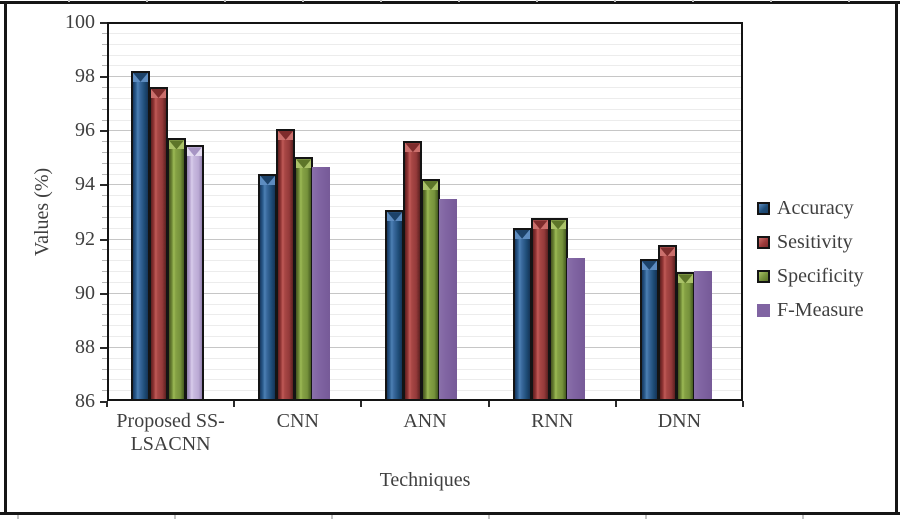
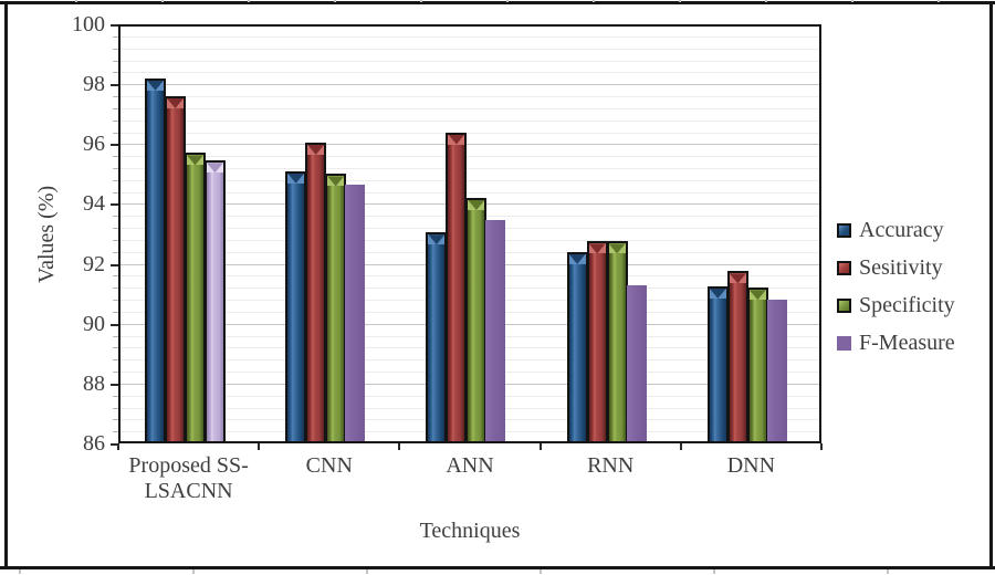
Accuracy/CNN: 94.4 -> 95.1
Sesitivity/ANN: 95.6 -> 96.4
Specificity/DNN: 90.8 -> 91.2
